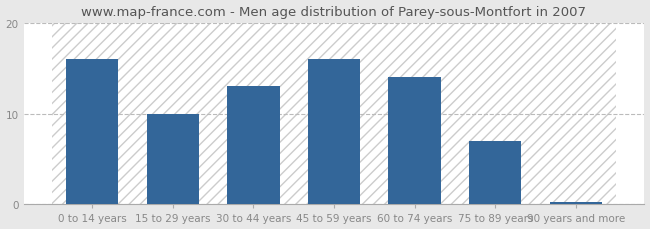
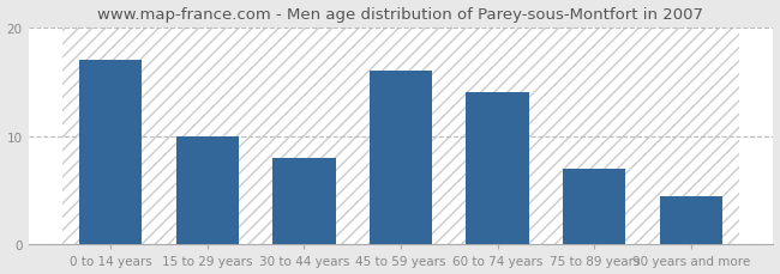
0 to 14 years: 16.0 -> 17.0
30 to 44 years: 13.0 -> 8.0
90 years and more: 0.3 -> 4.4
